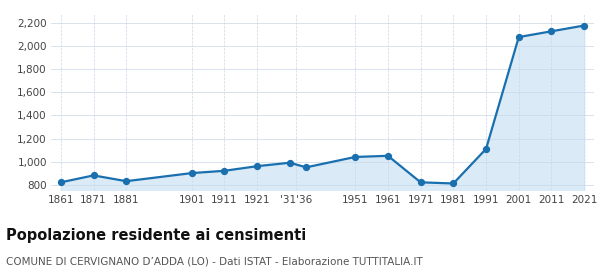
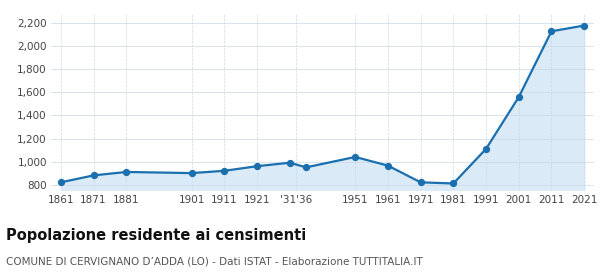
1881: 830 -> 910
1961: 1,050 -> 960
2001: 2,080 -> 1,560
